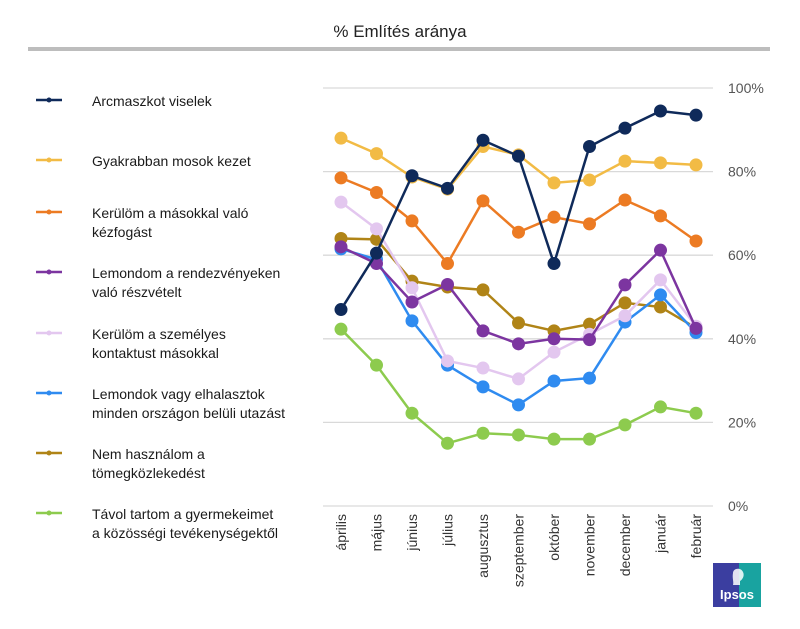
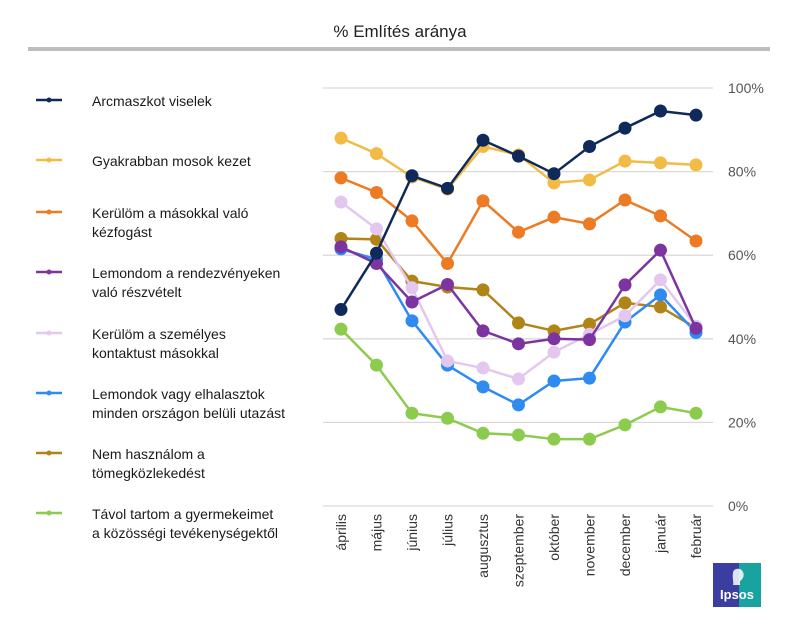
Távol tartom a gyermekeimet a közösségi tevékenységektől/július: 15% -> 21%
Arcmaszkot viselek/október: 58% -> 80%
